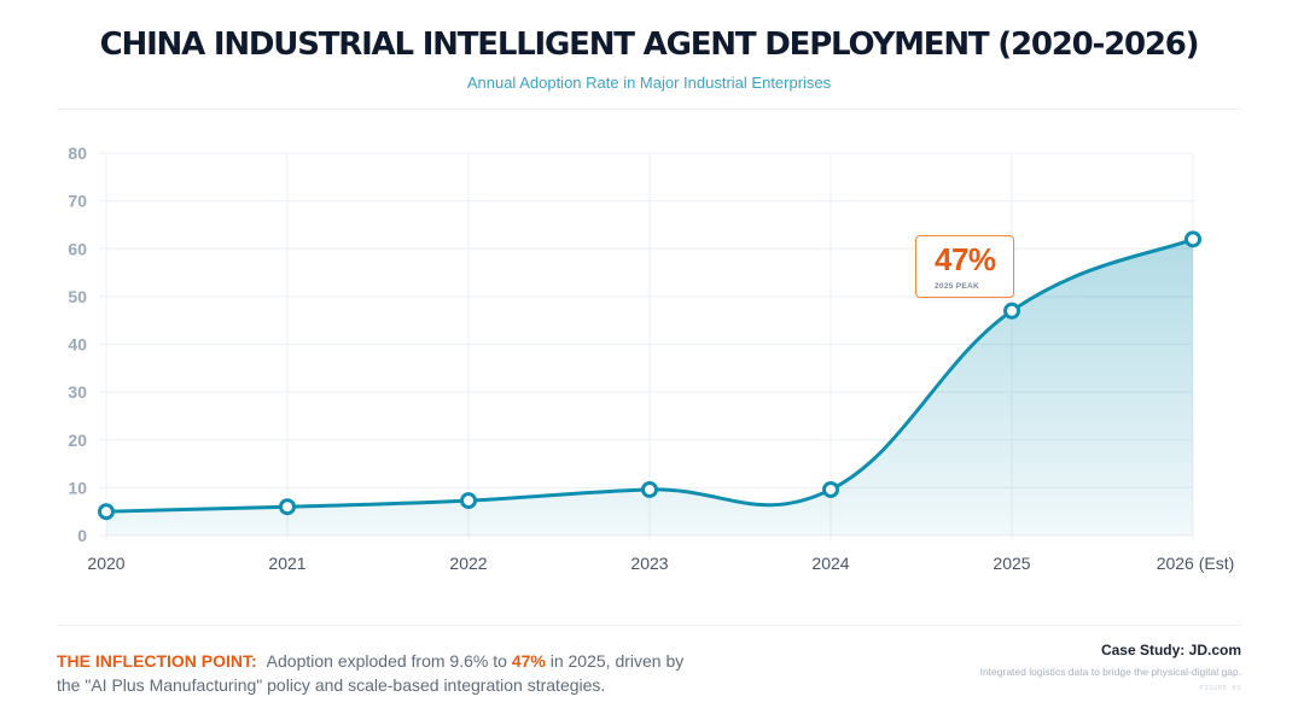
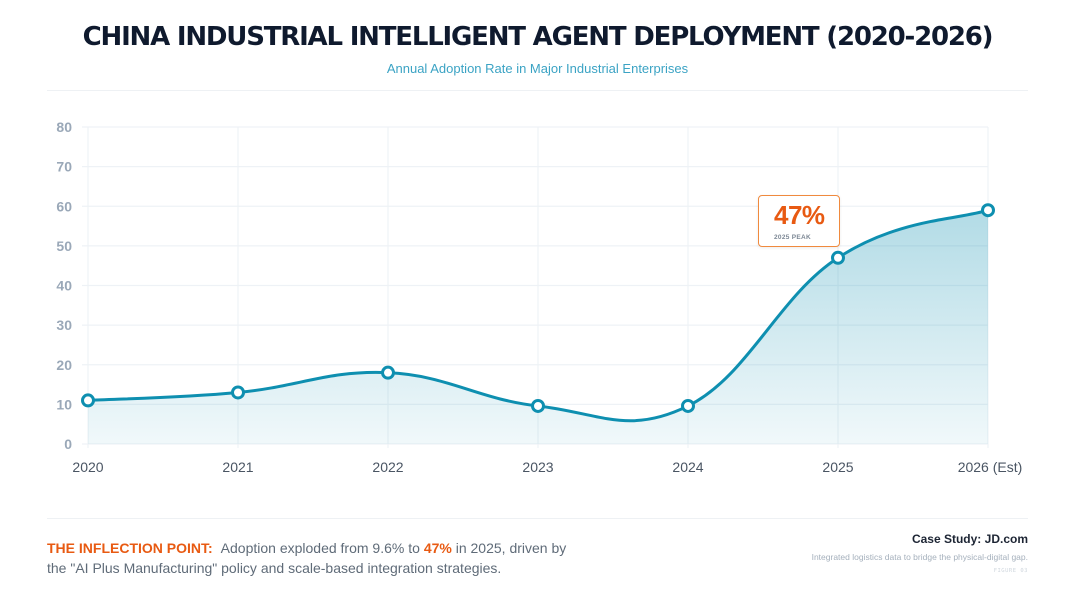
2020: 5 -> 11
2021: 6 -> 13
2022: 7 -> 18
2026 (Est): 62 -> 59
